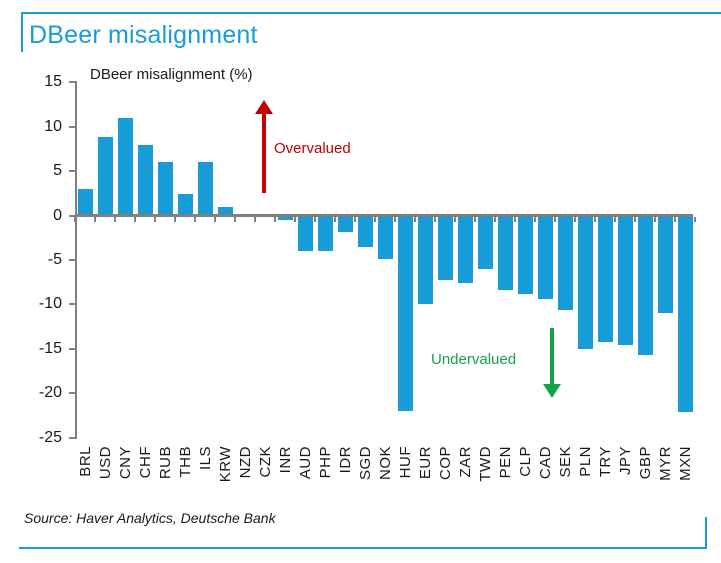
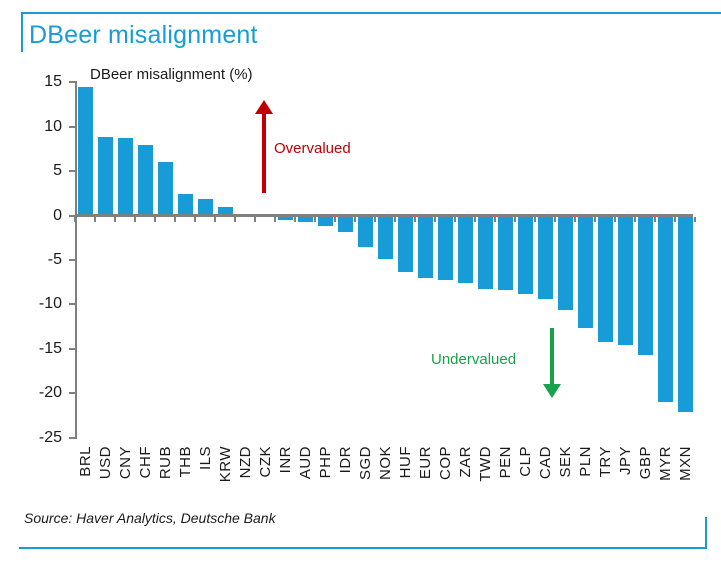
BRL: 3 -> 14
CNY: 11 -> 9
ILS: 6 -> 2
AUD: -4 -> -1
PHP: -4 -> -1
HUF: -22 -> -6
EUR: -10 -> -7
TWD: -6 -> -8
PLN: -15 -> -13
MYR: -11 -> -21
